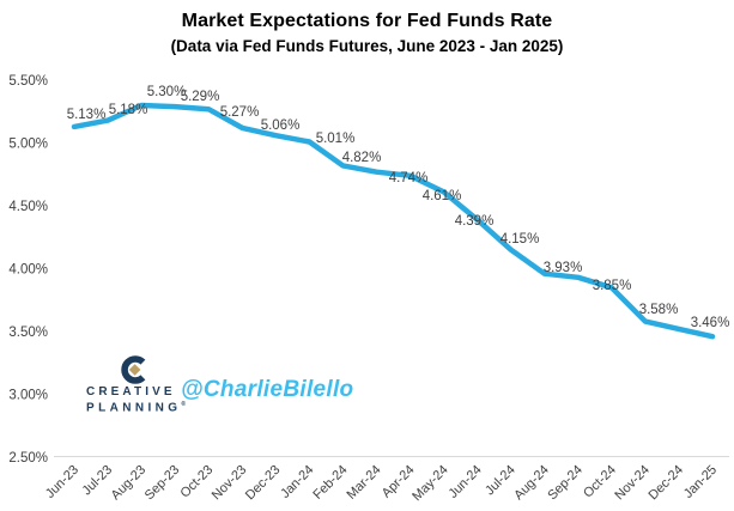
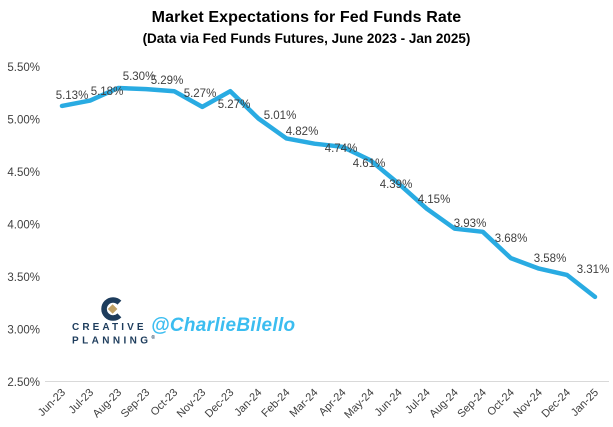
Dec-23: 5.06% -> 5.27%
Oct-24: 3.85% -> 3.68%
Jan-25: 3.46% -> 3.31%
